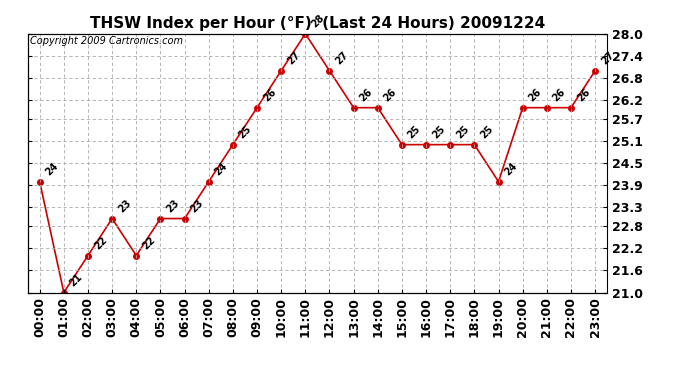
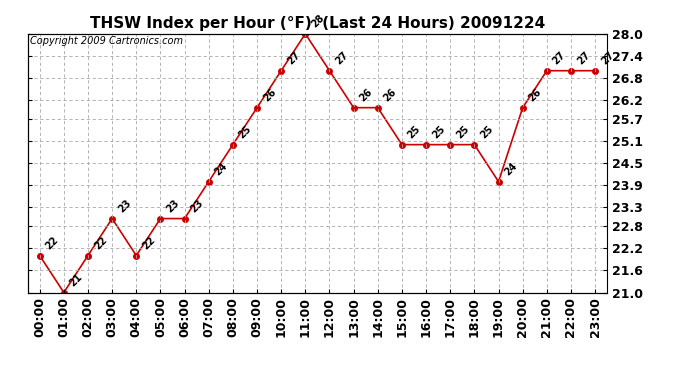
00:00: 24 -> 22
21:00: 26 -> 27
22:00: 26 -> 27
